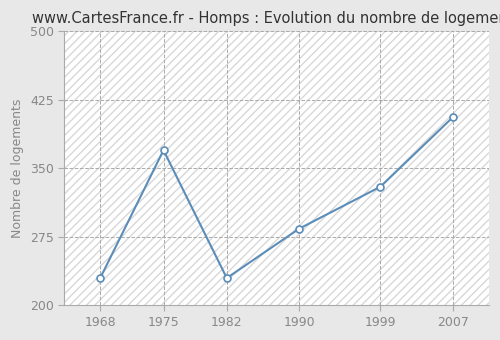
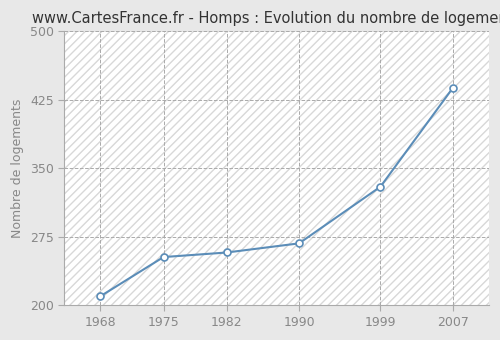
1968: 230 -> 210
1975: 370 -> 253
1982: 230 -> 258
1990: 284 -> 268
2007: 406 -> 438
